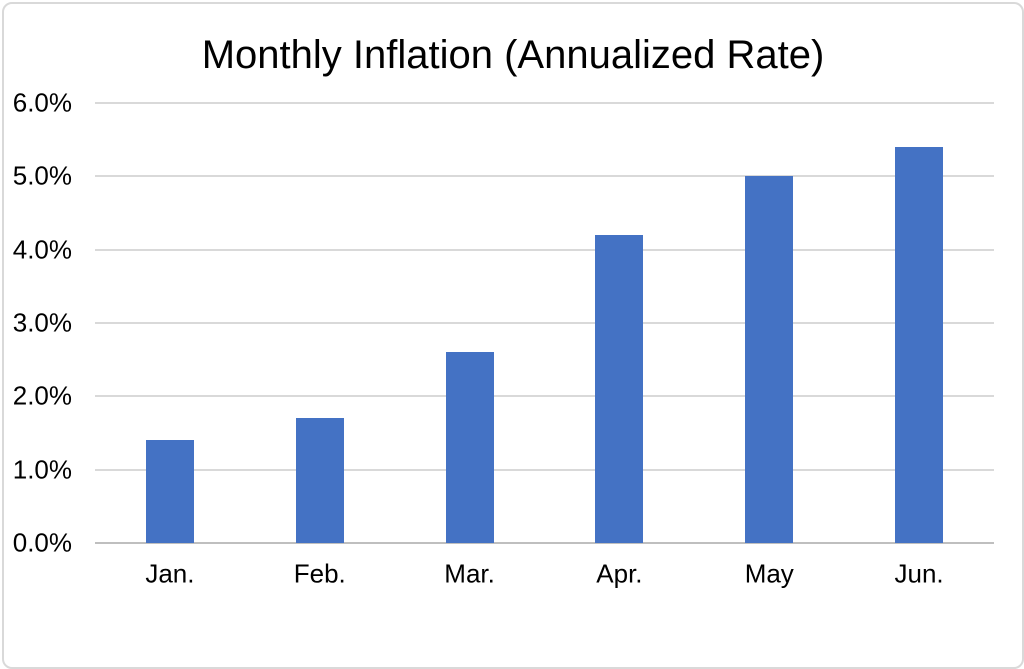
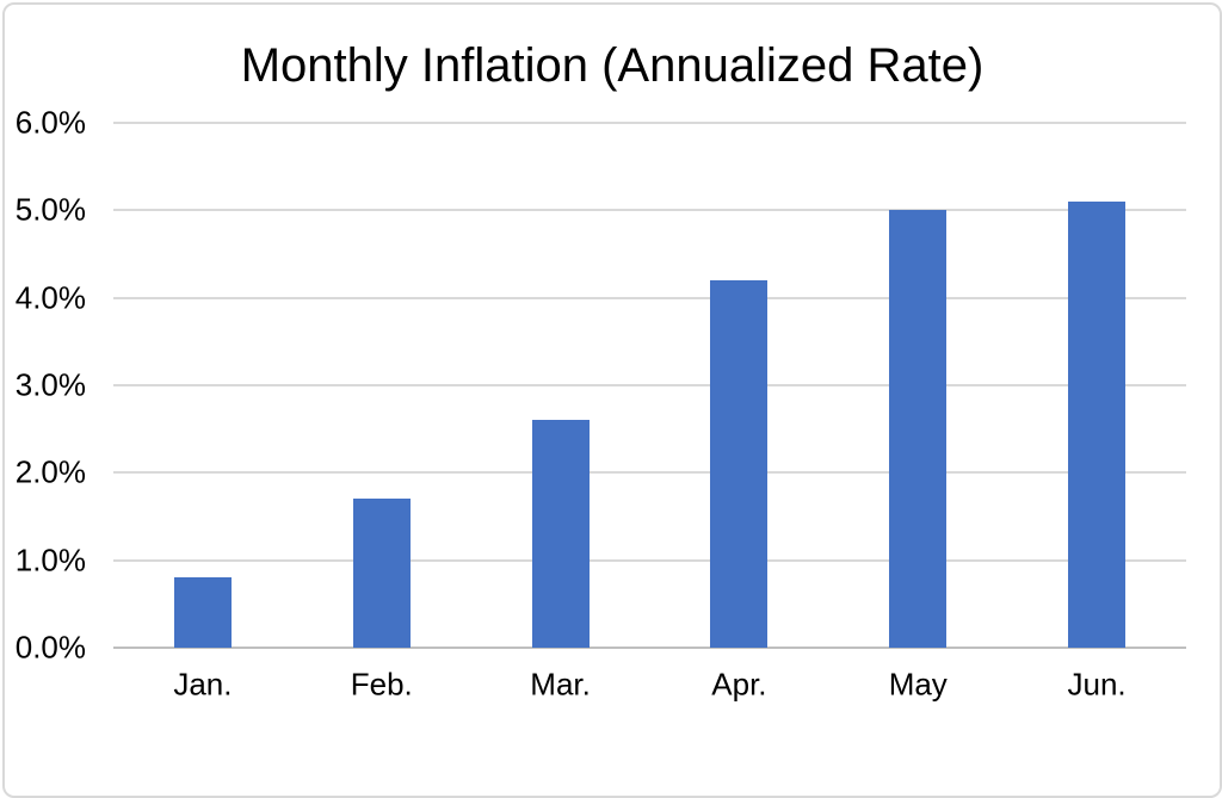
Jan.: 1.4% -> 0.8%
Jun.: 5.4% -> 5.1%
